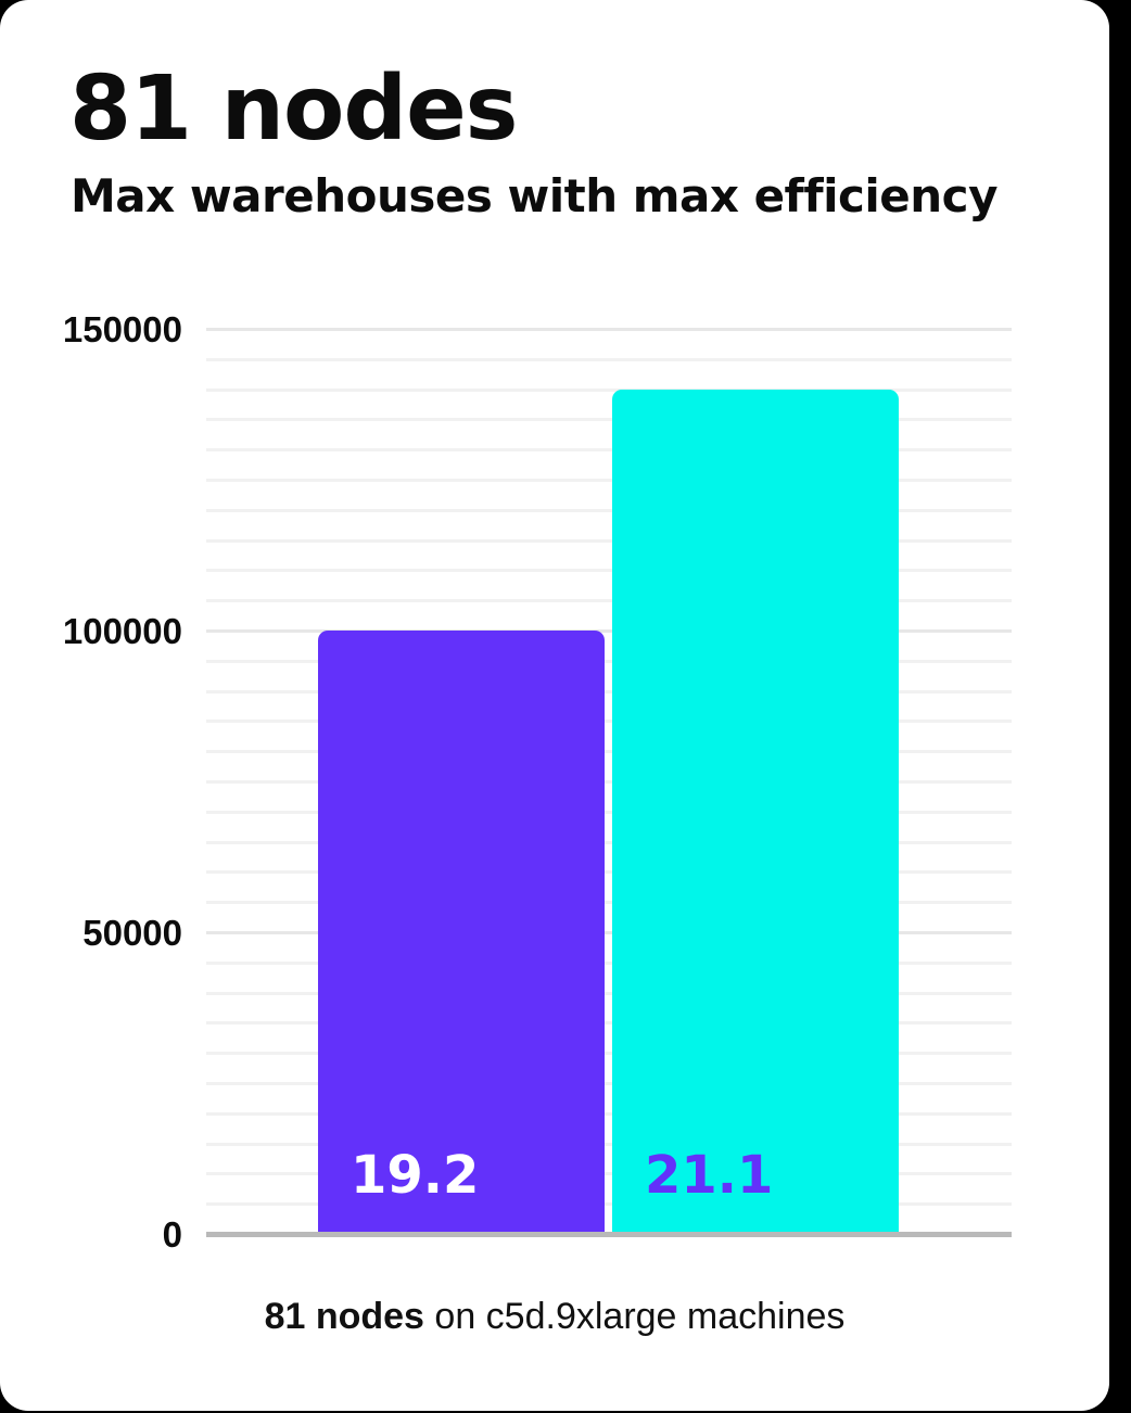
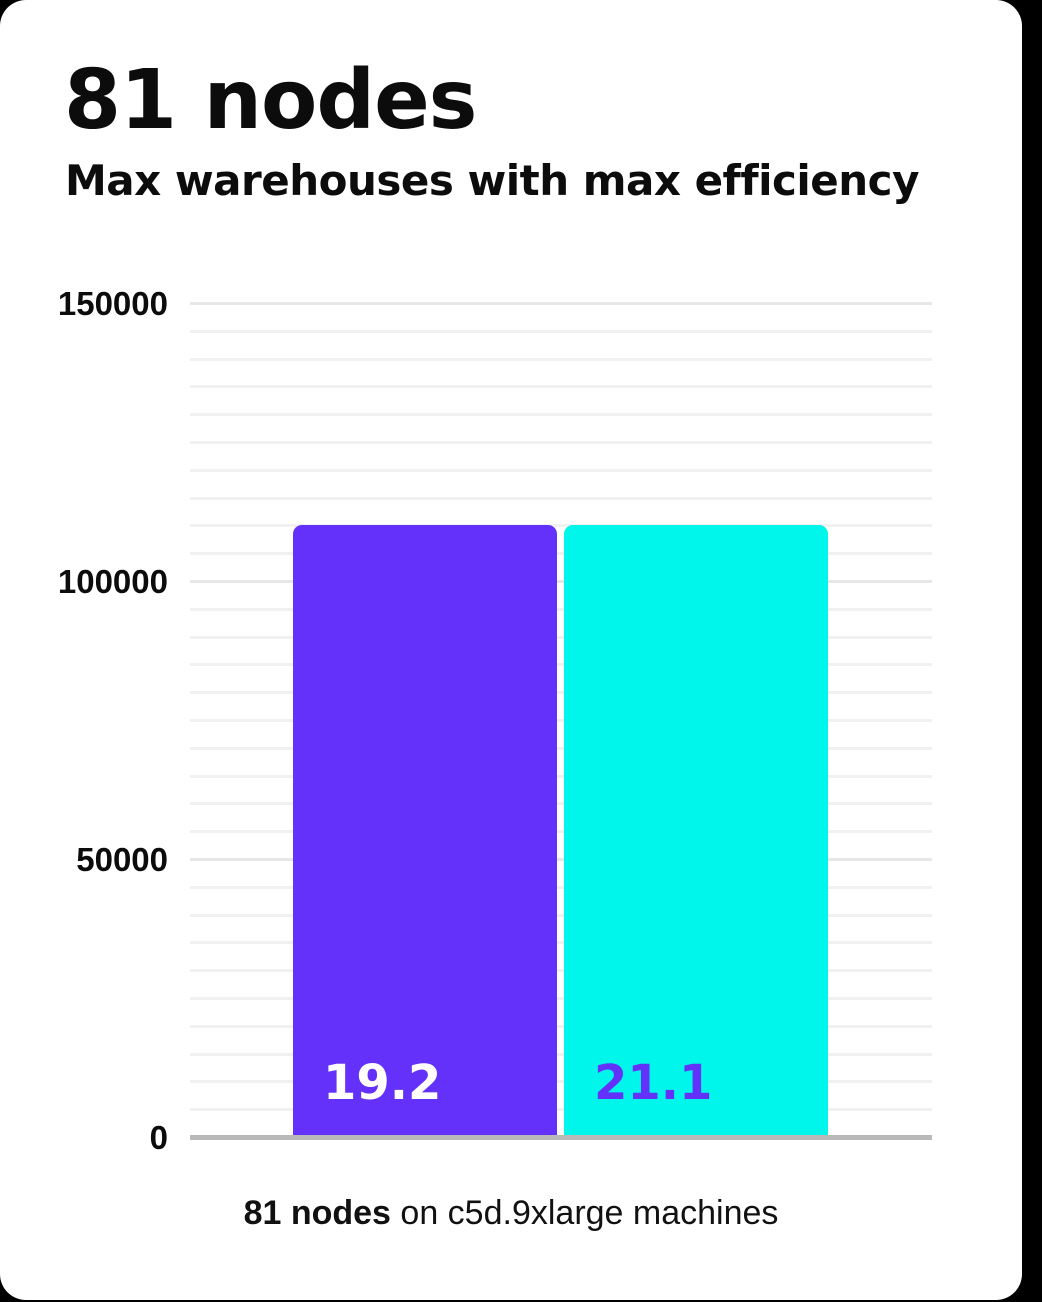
19.2: 100000 -> 110000
21.1: 140000 -> 110000
